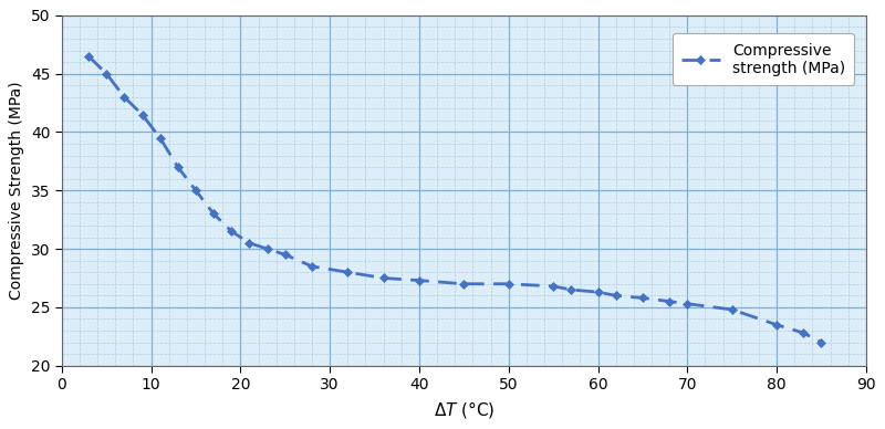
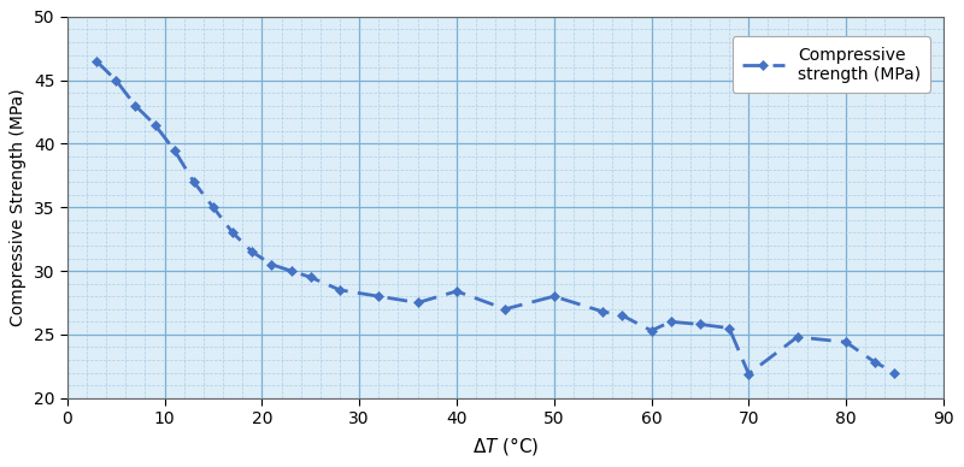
40: 27.3 -> 28.4
50: 27.0 -> 28.0
60: 26.3 -> 25.3
70: 25.3 -> 21.9
80: 23.5 -> 24.4
